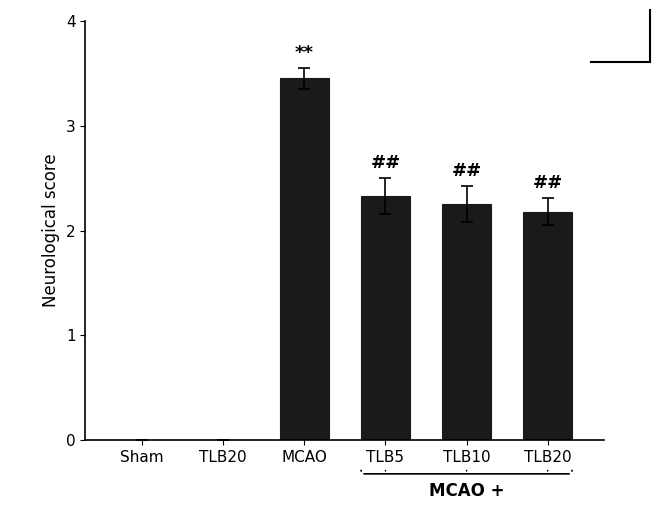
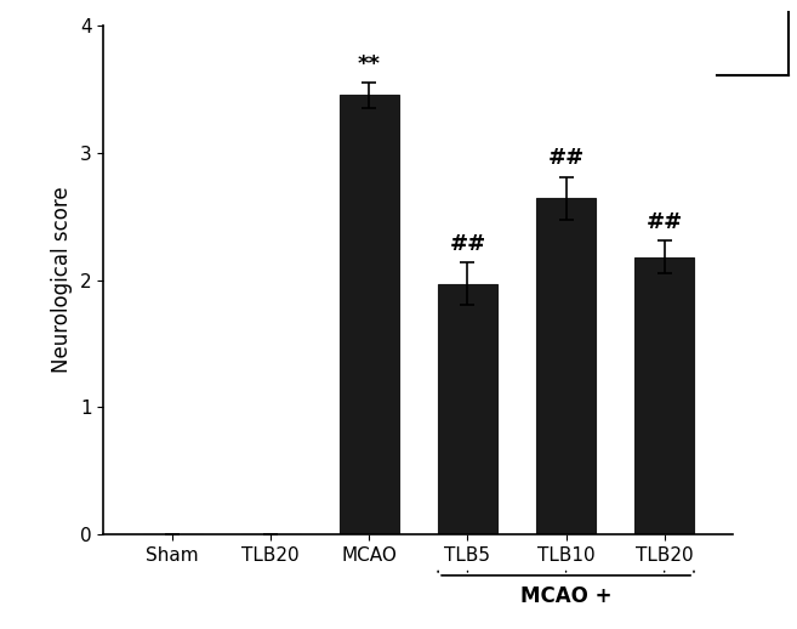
TLB5: 2.33 -> 1.97
TLB10: 2.25 -> 2.64
